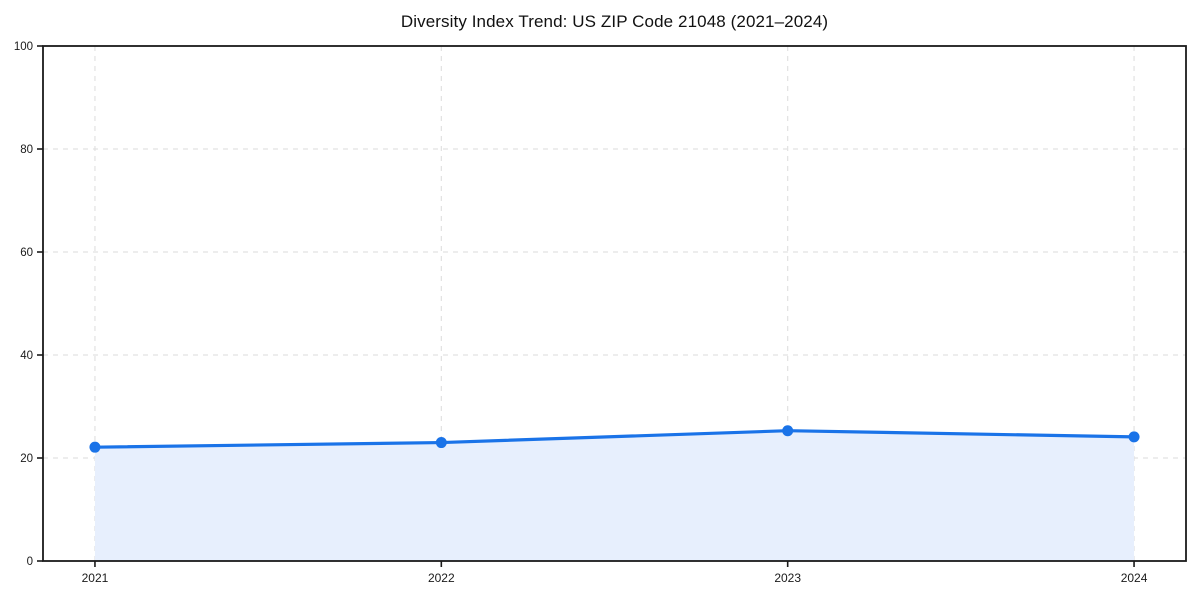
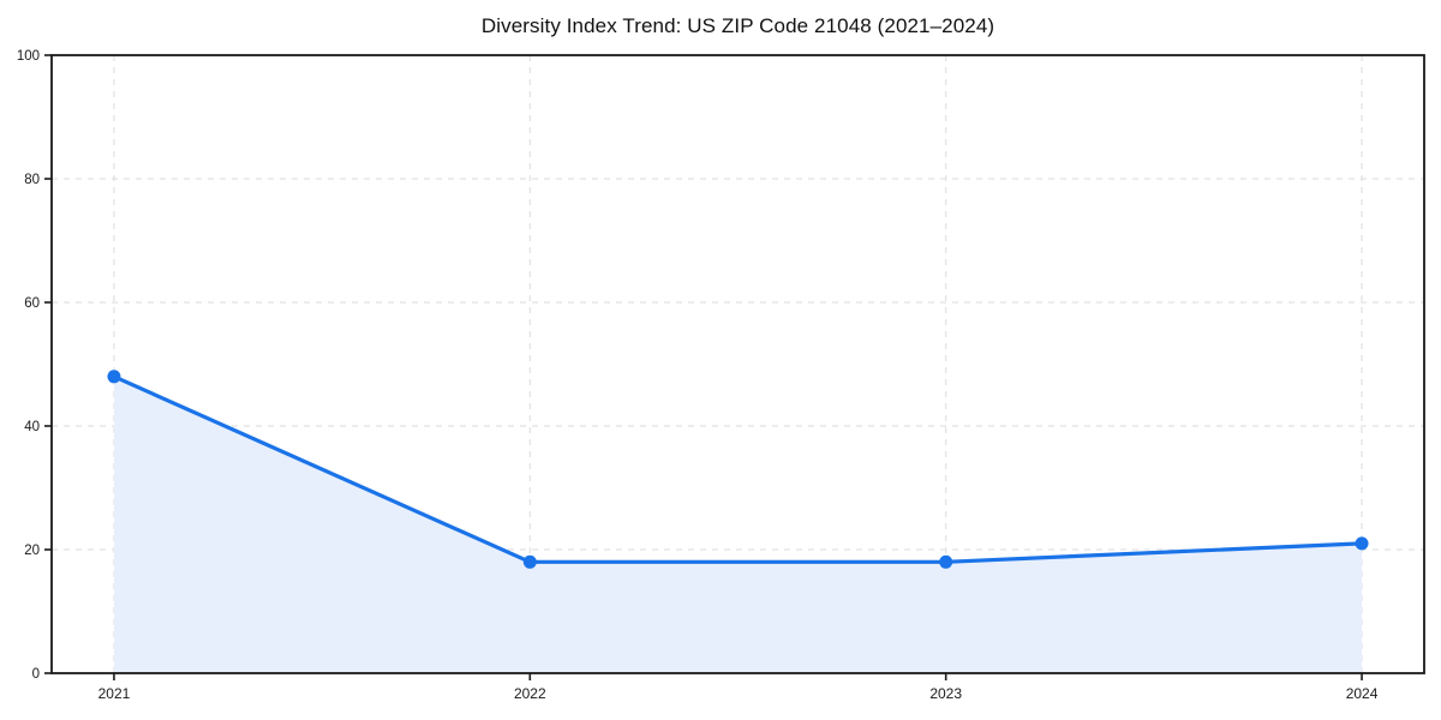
2021: 22 -> 48
2022: 23 -> 18
2023: 25 -> 18
2024: 24 -> 21
